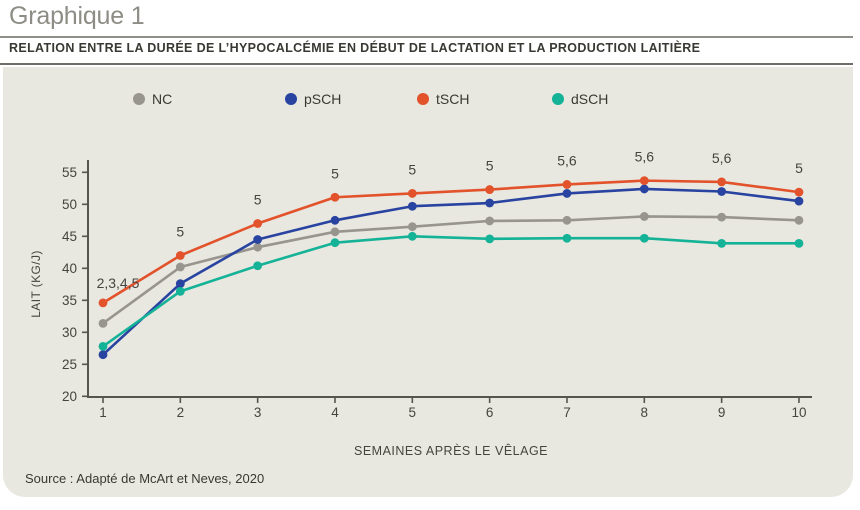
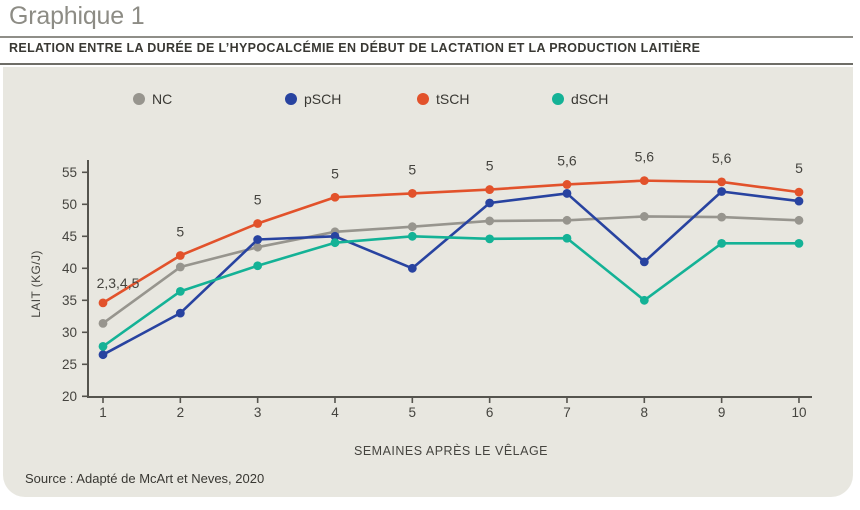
pSCH/2: 38 -> 33
pSCH/4: 48 -> 45
pSCH/5: 50 -> 40
pSCH/8: 52 -> 41
dSCH/8: 45 -> 35
